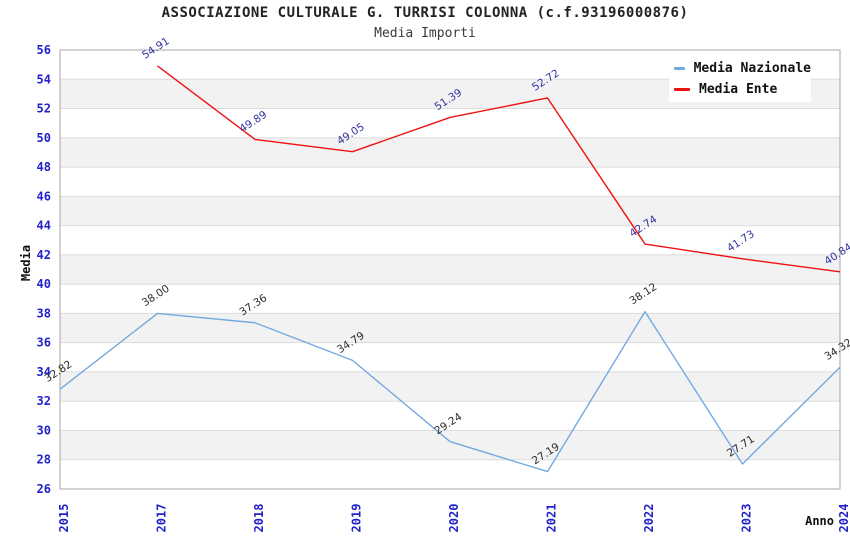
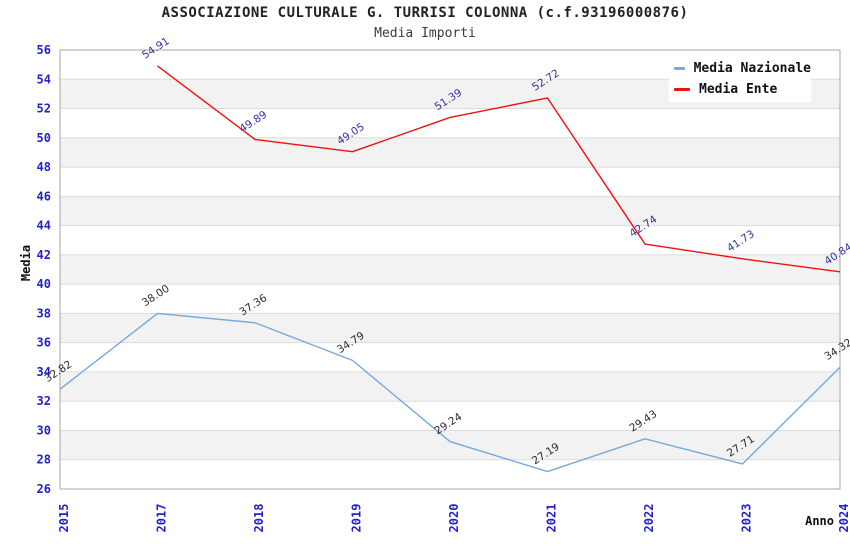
Media Nazionale/2022: 38.12 -> 29.43
